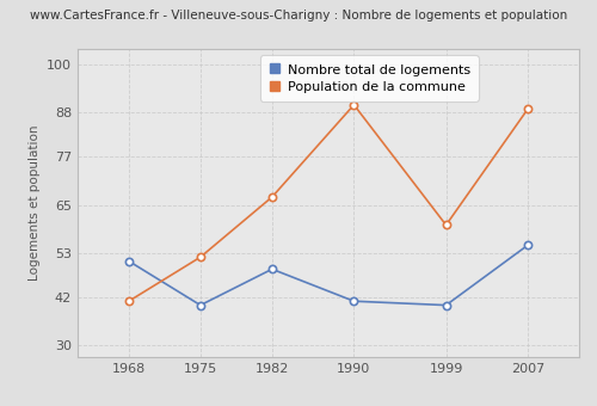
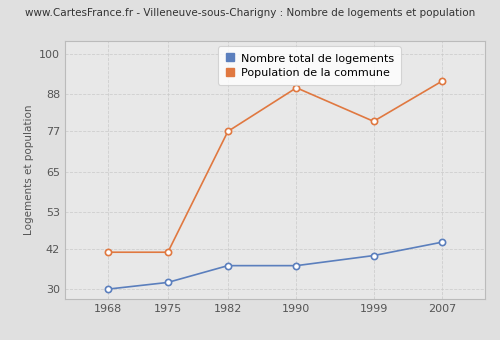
Nombre total de logements/1968: 51 -> 30
Nombre total de logements/1975: 40 -> 32
Population de la commune/1975: 52 -> 41
Nombre total de logements/1982: 49 -> 37
Population de la commune/1982: 67 -> 77
Nombre total de logements/1990: 41 -> 37
Population de la commune/1999: 60 -> 80
Nombre total de logements/2007: 55 -> 44
Population de la commune/2007: 89 -> 92
